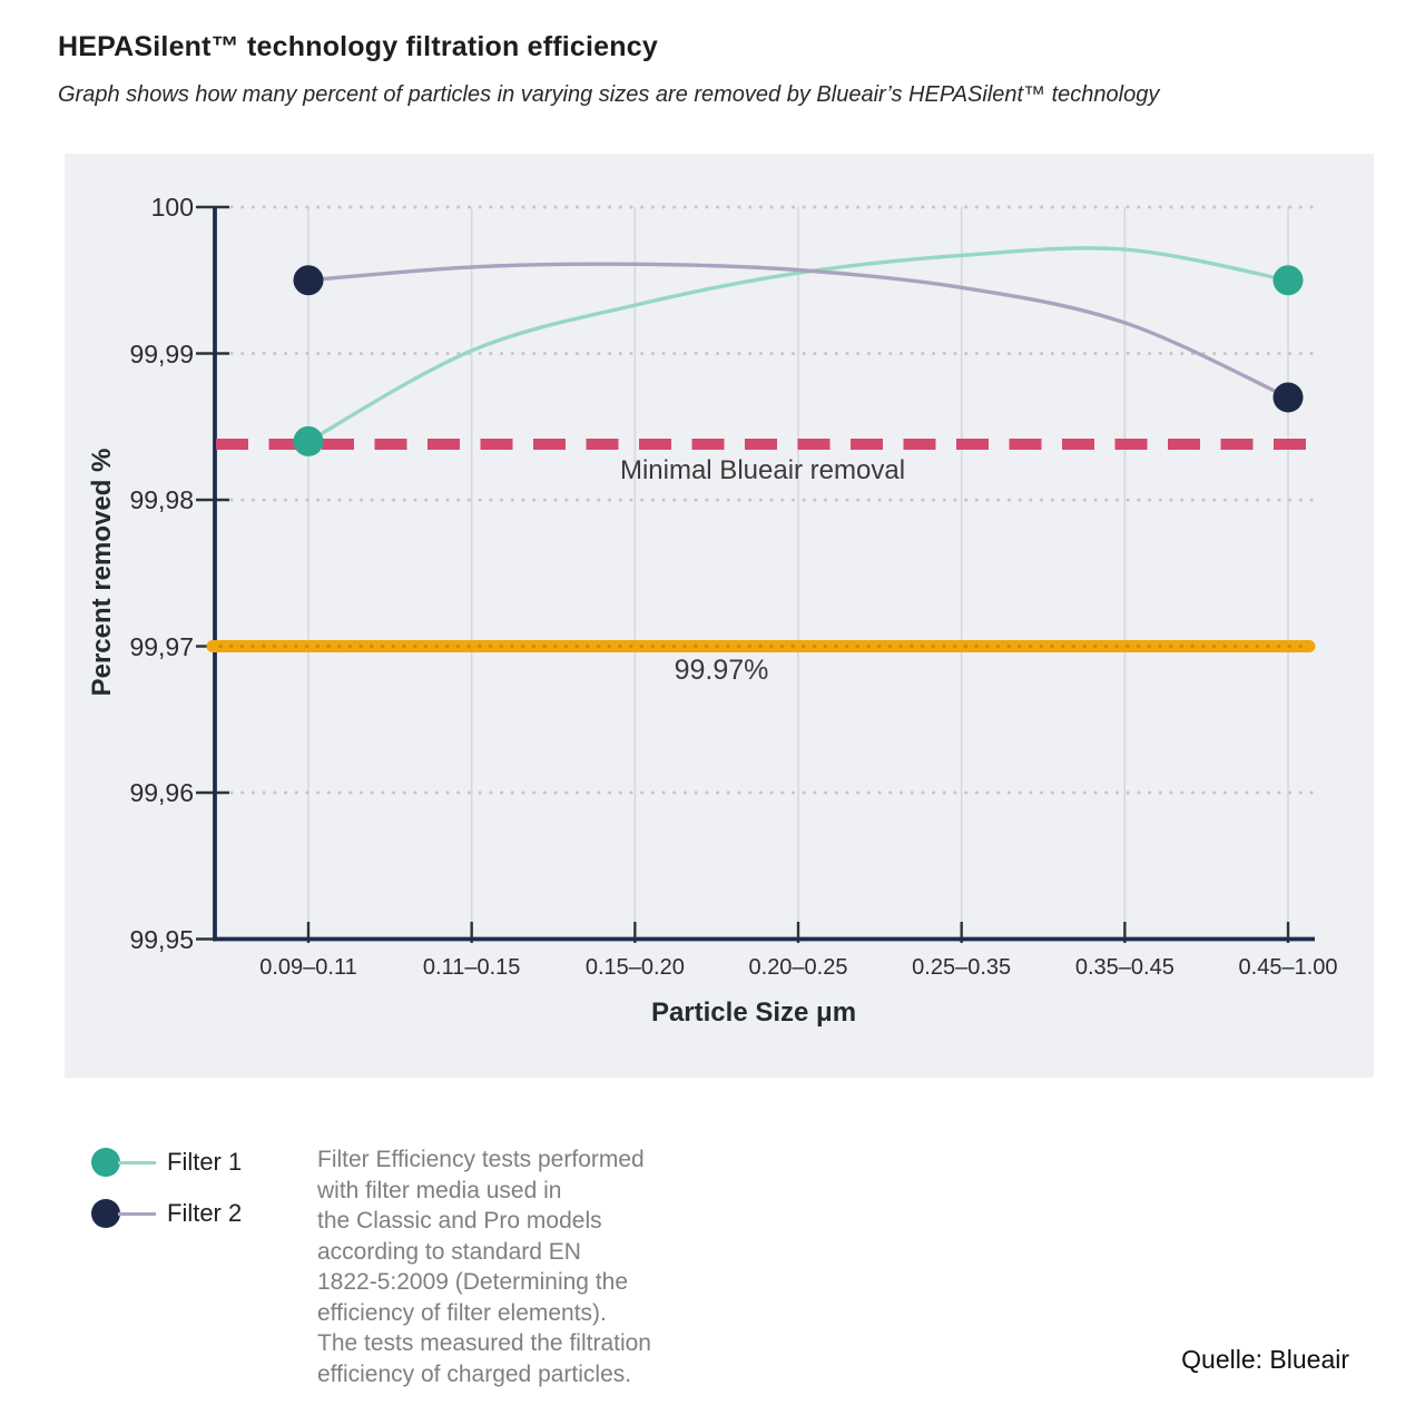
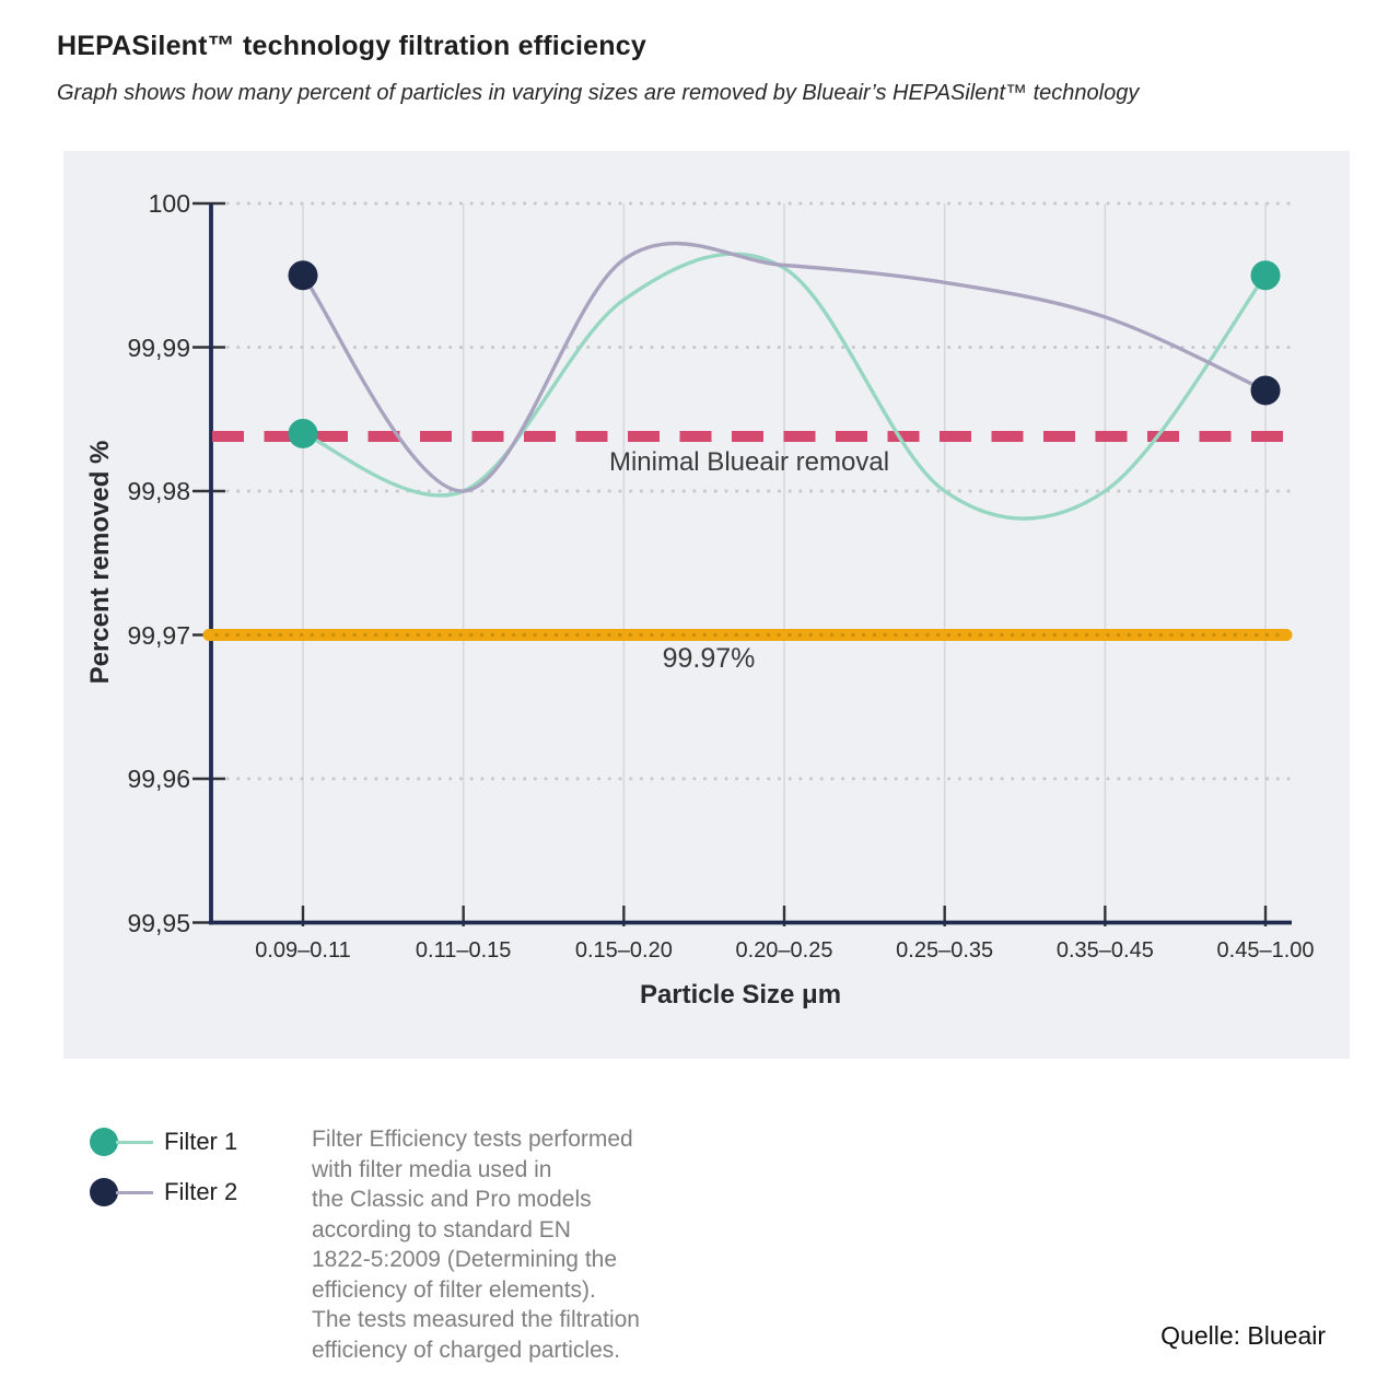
Filter 1/0.11–0.15: 99,99 -> 99,98
Filter 2/0.11–0.15: 100,00 -> 99,98
Filter 1/0.25–0.35: 100,00 -> 99,98
Filter 1/0.35–0.45: 100,00 -> 99,98
